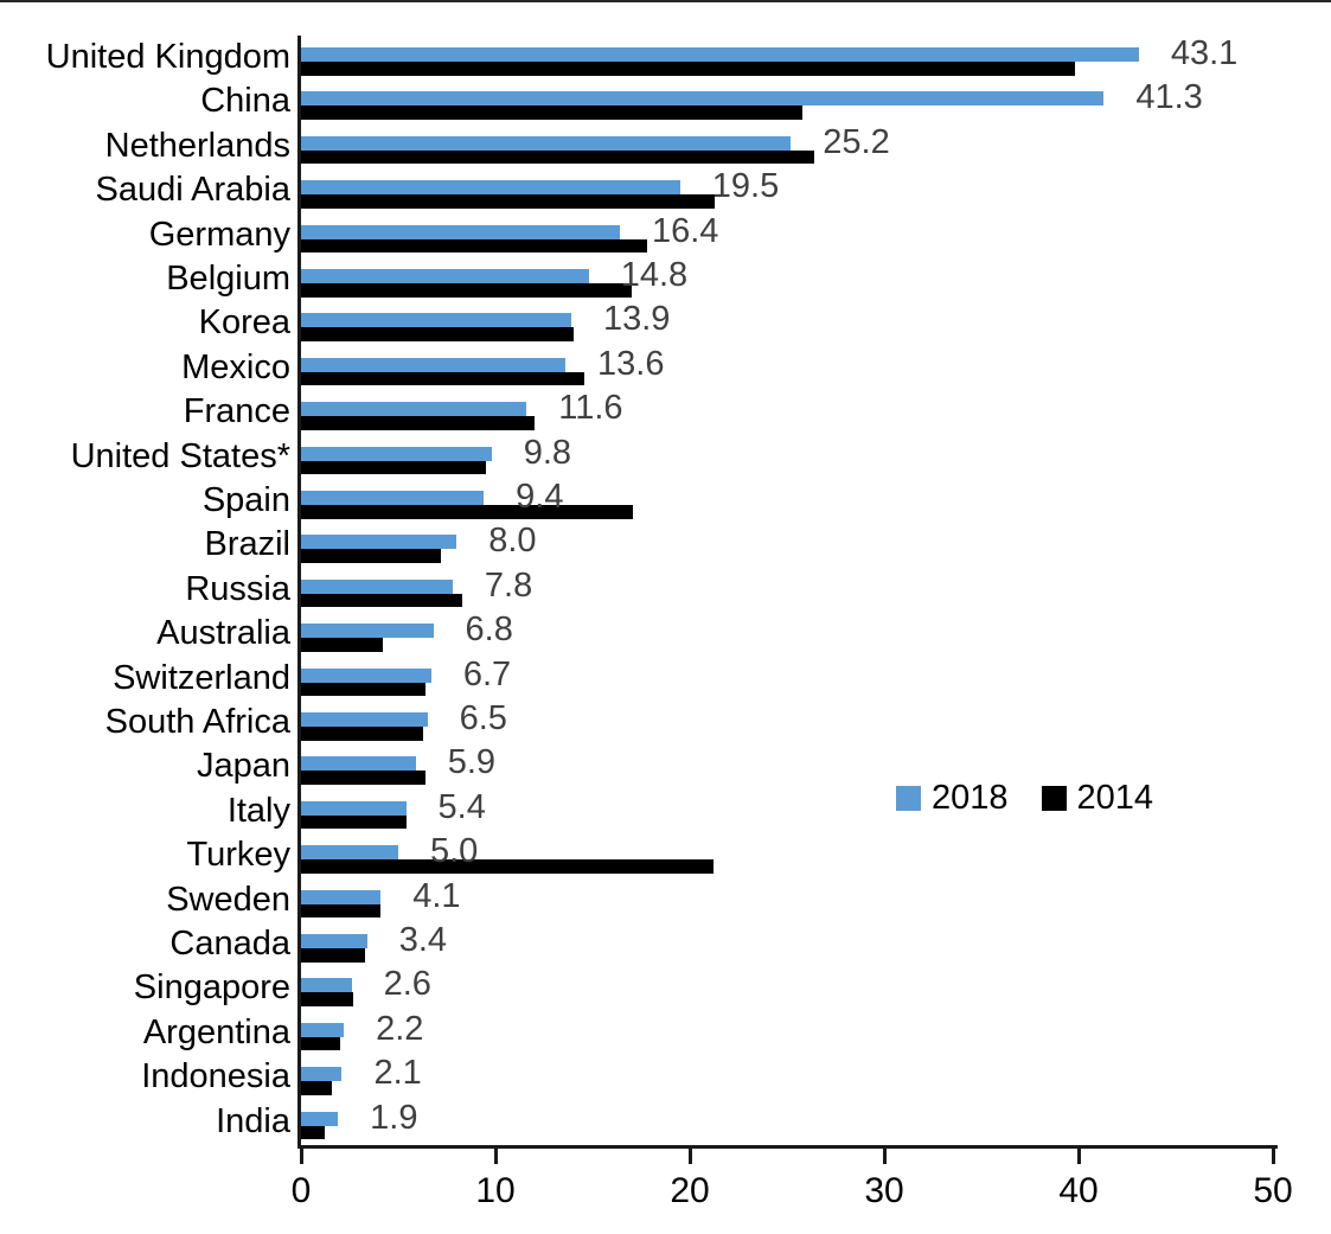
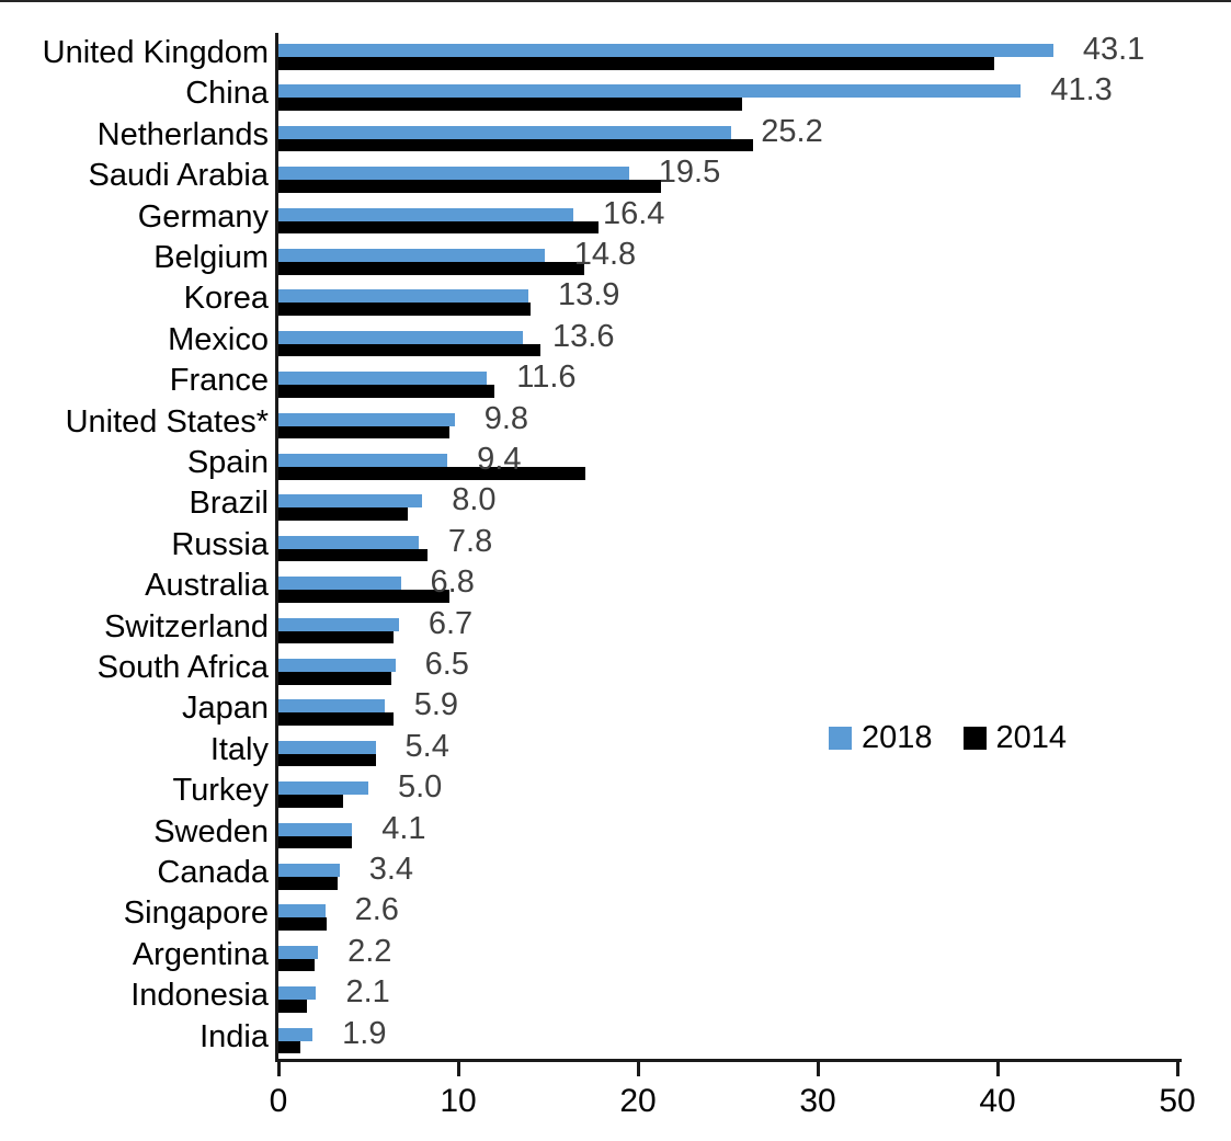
2014/Australia: 4.2 -> 9.5
2014/Turkey: 21.2 -> 3.6
